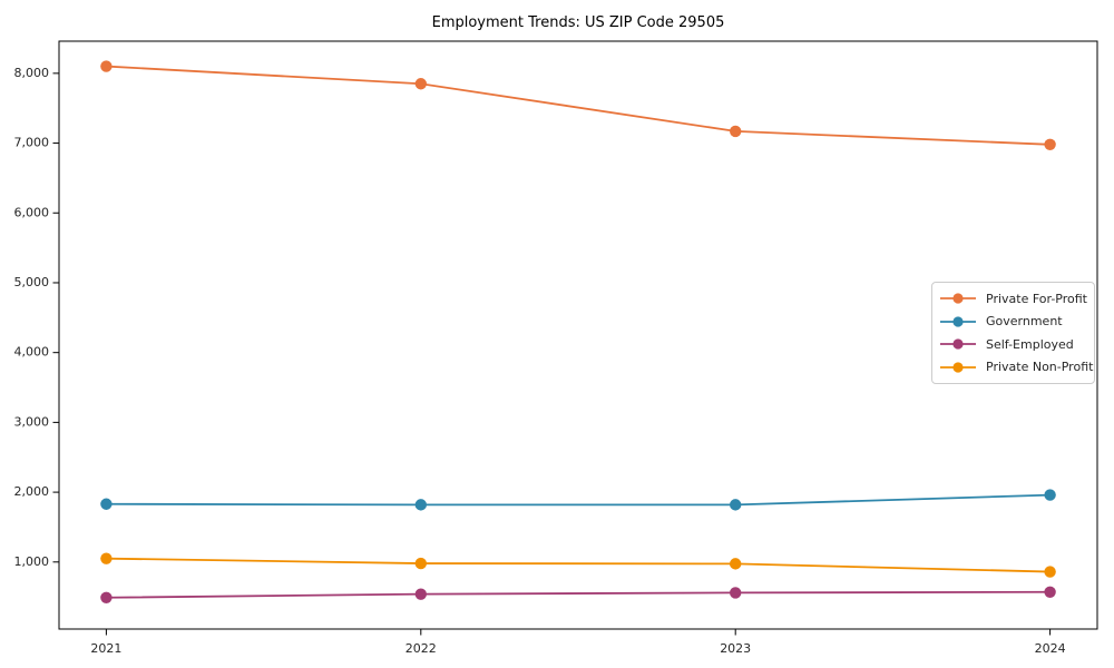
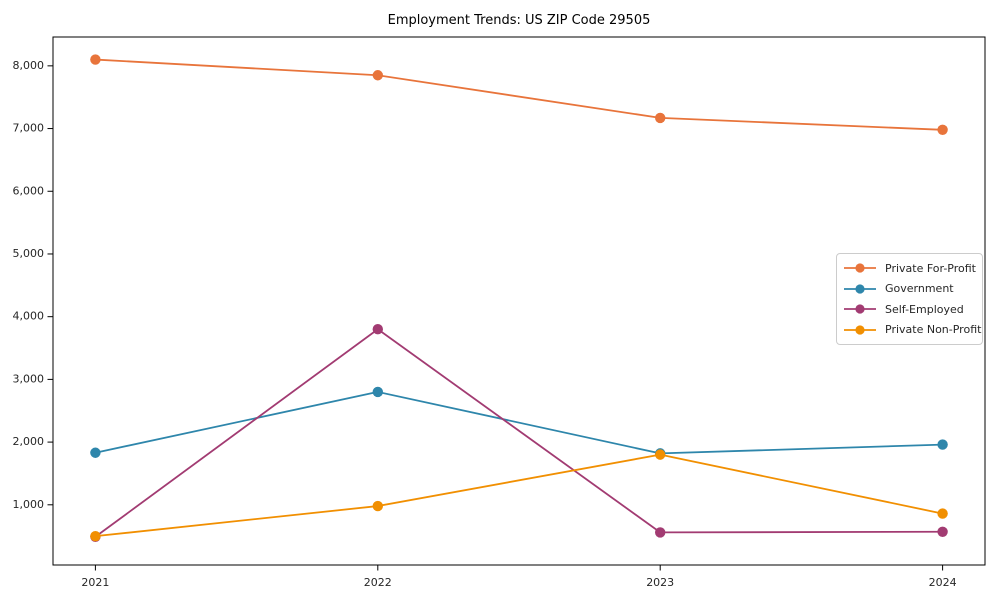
Private Non-Profit/2021: 1000 -> 500
Government/2022: 1800 -> 2800
Self-Employed/2022: 500 -> 3800
Private Non-Profit/2023: 1000 -> 1800
